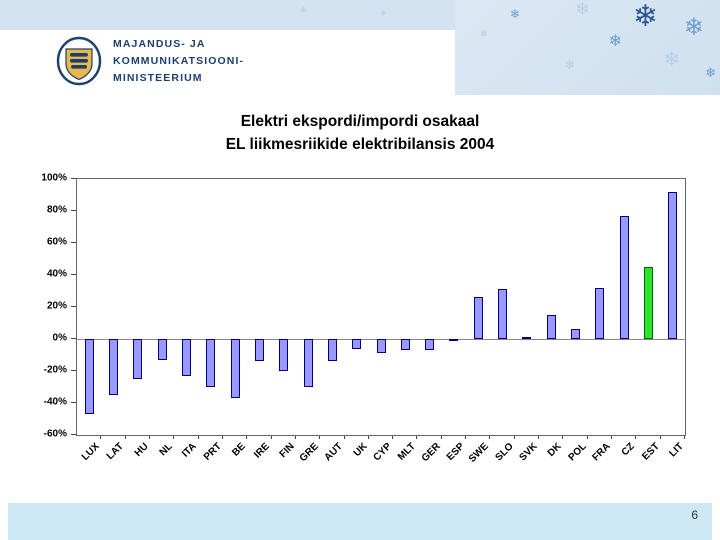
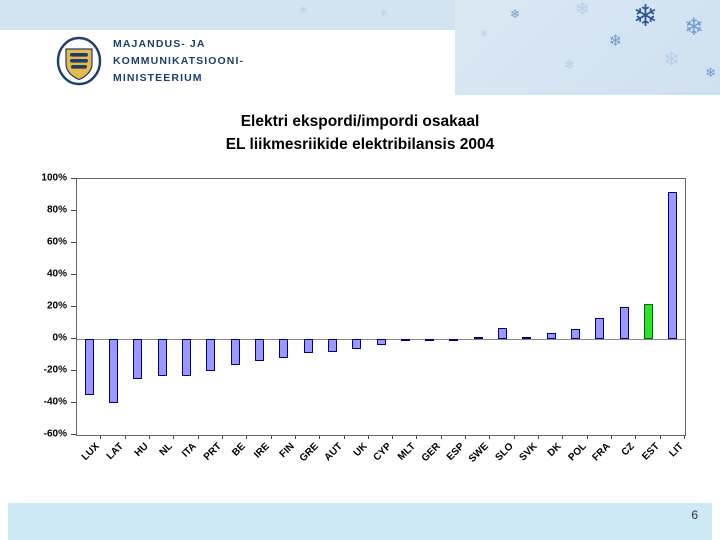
LUX: -47% -> -35%
LAT: -35% -> -40%
NL: -13% -> -23%
PRT: -30% -> -20%
BE: -37% -> -16%
FIN: -20% -> -12%
GRE: -30% -> -9%
AUT: -14% -> -8%
CYP: -9% -> -4%
MLT: -7% -> -1%
GER: -7% -> -1%
SWE: 26% -> 1%
SLO: 31% -> 7%
DK: 15% -> 4%
FRA: 32% -> 13%
CZ: 77% -> 20%
EST: 45% -> 22%
